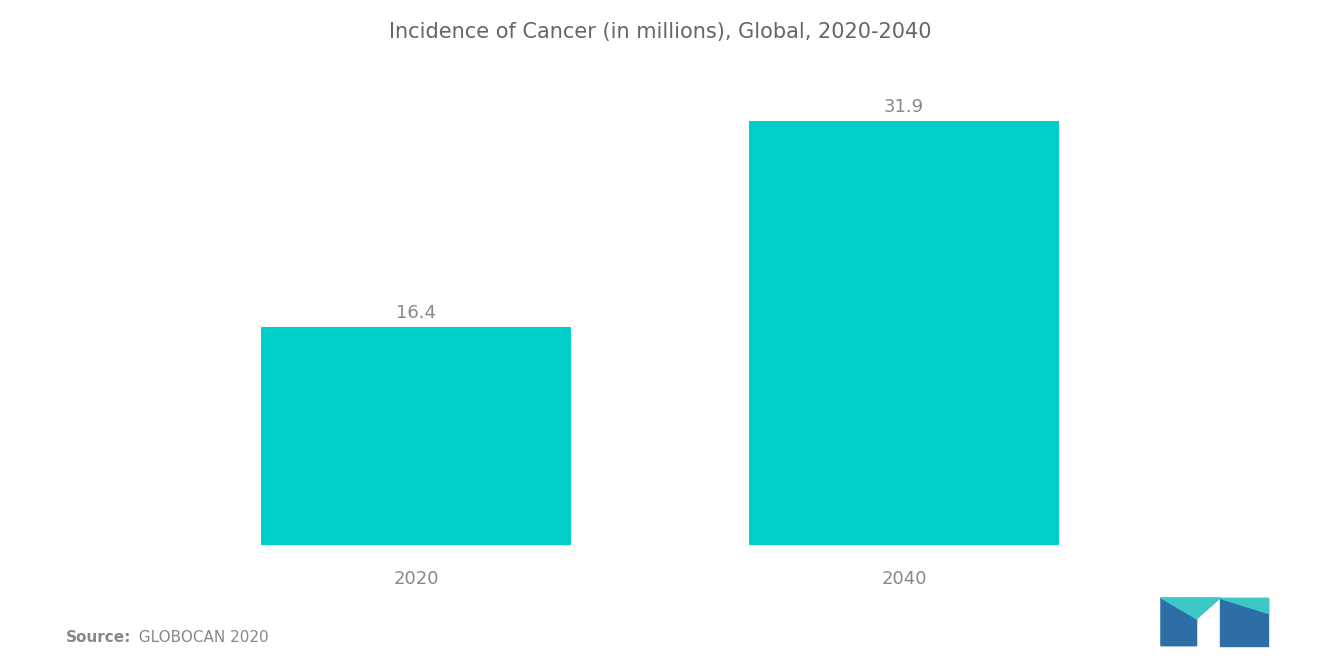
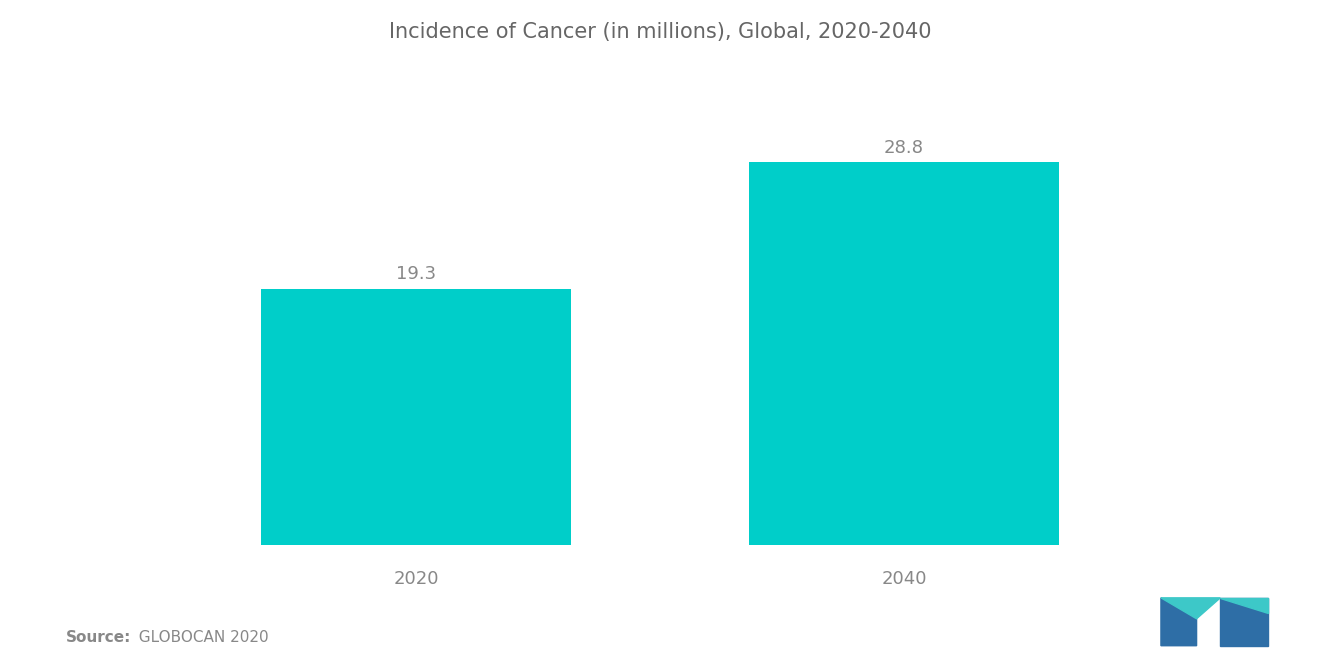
2020: 16.4 -> 19.3
2040: 31.9 -> 28.8
